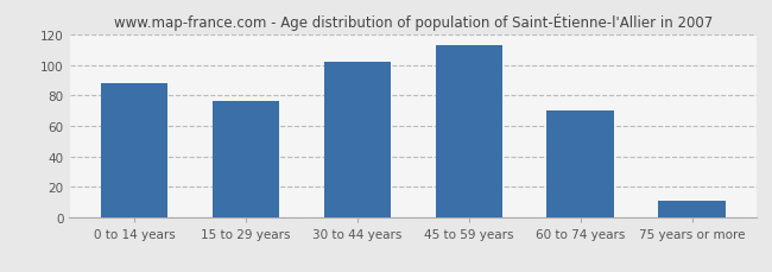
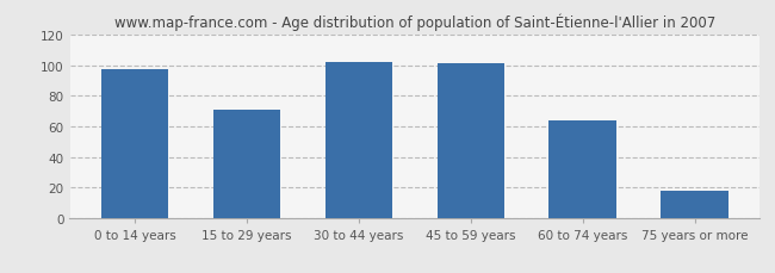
0 to 14 years: 88 -> 97
15 to 29 years: 76 -> 71
45 to 59 years: 113 -> 101
60 to 74 years: 70 -> 64
75 years or more: 11 -> 18
